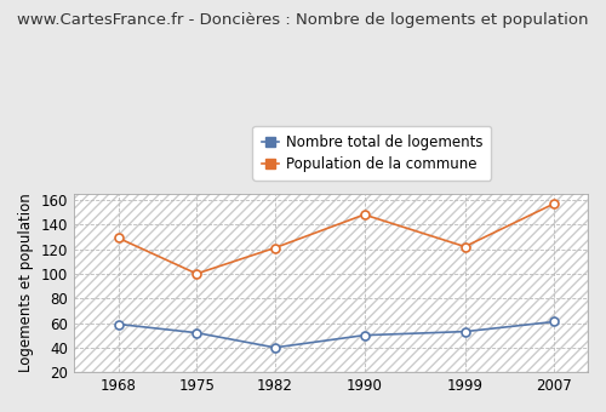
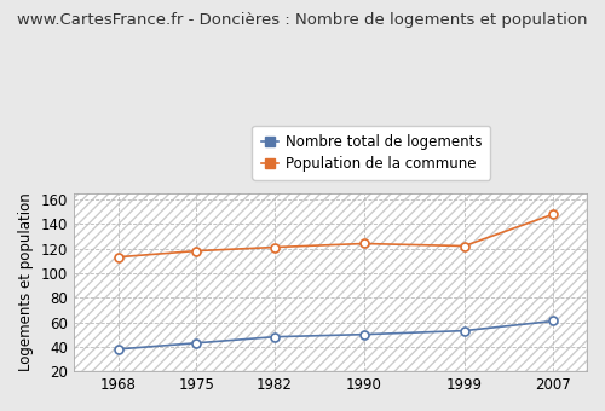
Nombre total de logements/1968: 59 -> 38
Population de la commune/1968: 129 -> 113
Nombre total de logements/1975: 52 -> 43
Population de la commune/1975: 100 -> 118
Nombre total de logements/1982: 40 -> 48
Population de la commune/1990: 148 -> 124
Population de la commune/2007: 157 -> 148
